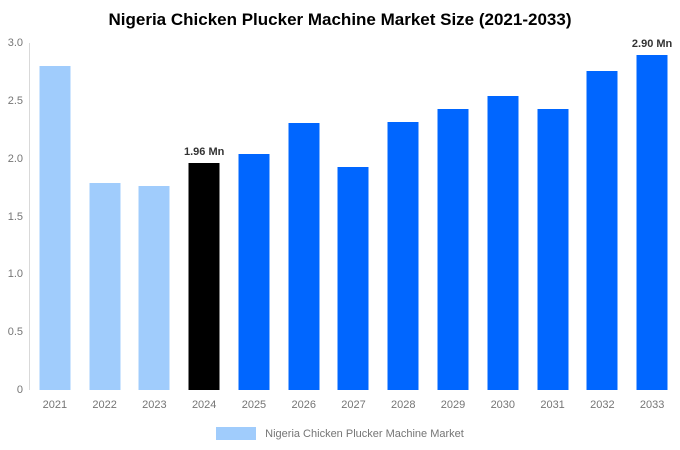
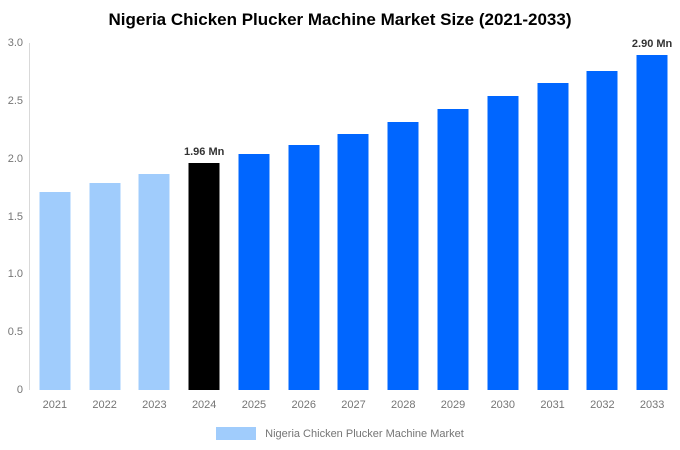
2021: 2.80 -> 1.71
2023: 1.76 -> 1.87
2026: 2.31 -> 2.12
2027: 1.93 -> 2.21
2031: 2.43 -> 2.65
